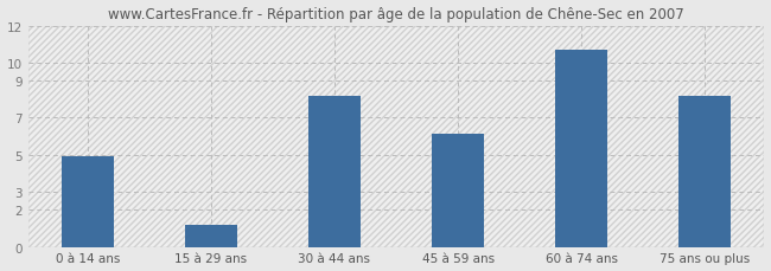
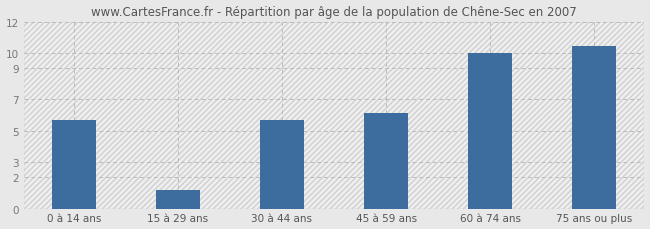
0 à 14 ans: 4.9 -> 5.7
30 à 44 ans: 8.2 -> 5.7
60 à 74 ans: 10.7 -> 10.0
75 ans ou plus: 8.2 -> 10.4
